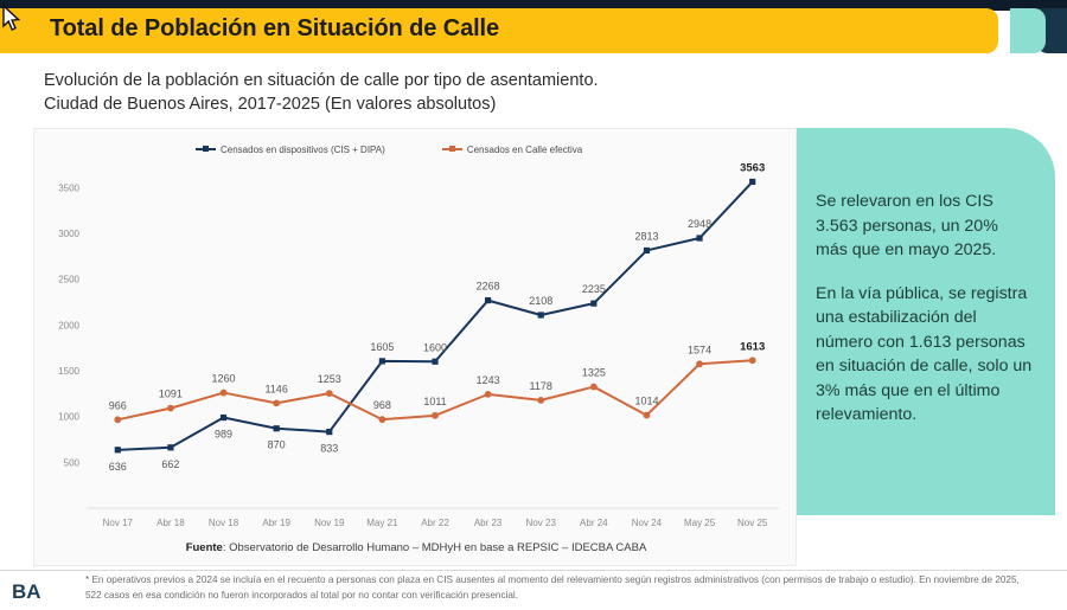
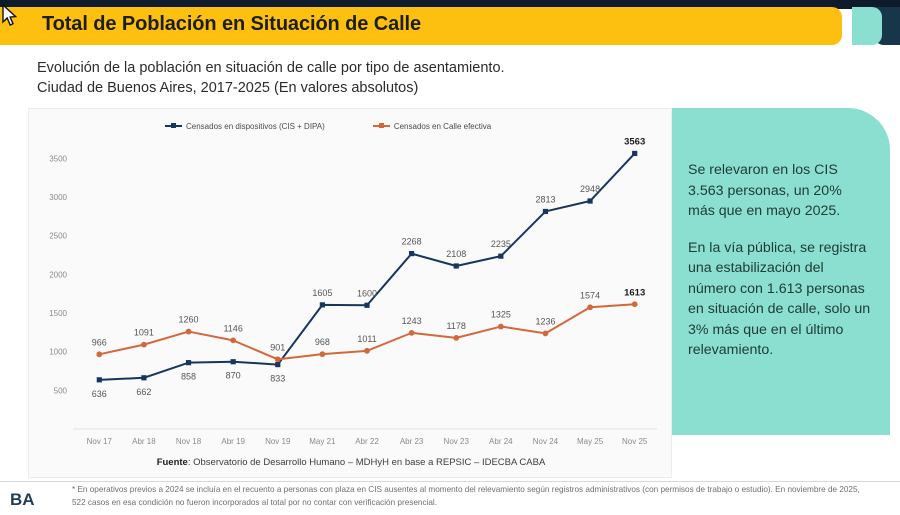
Censados en dispositivos (CIS + DIPA)/Nov 18: 989 -> 858
Censados en Calle efectiva/Nov 19: 1253 -> 901
Censados en Calle efectiva/Nov 24: 1014 -> 1236
